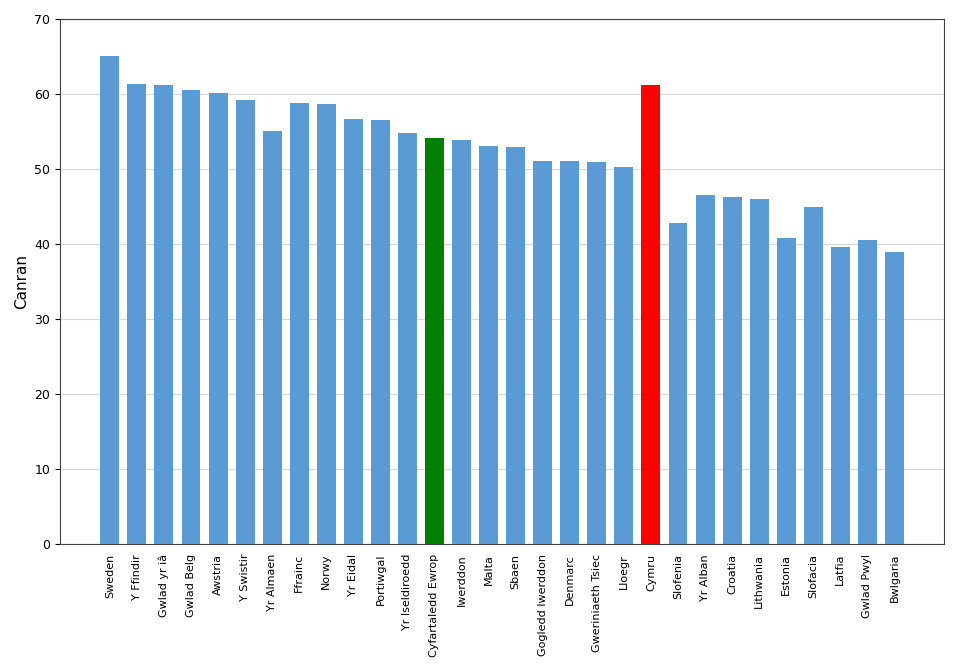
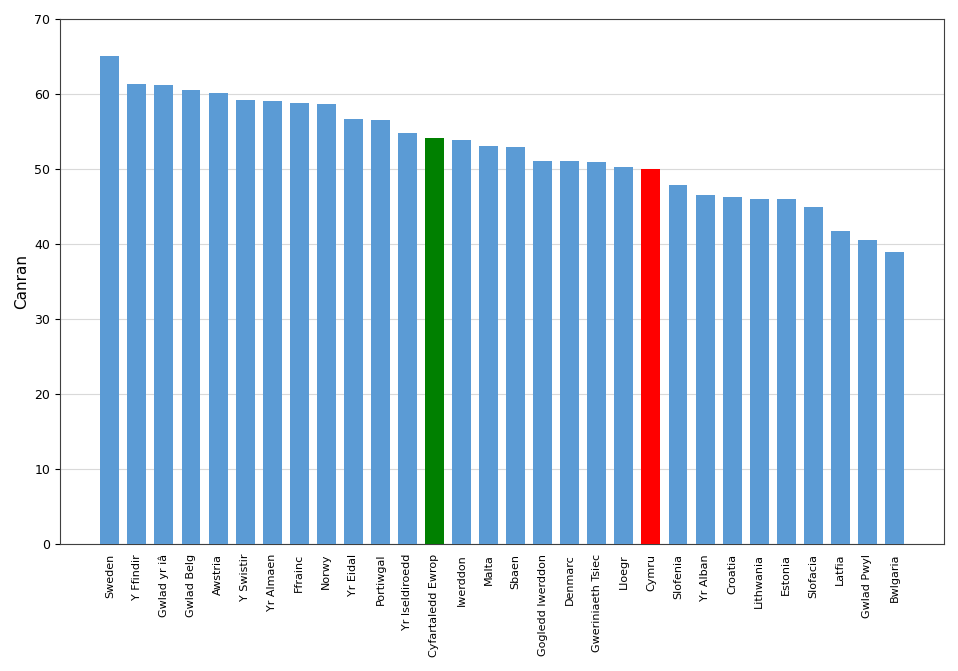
Yr Almaen: 55.0 -> 59.1
Cymru: 61.2 -> 49.9
Slofenia: 42.8 -> 47.9
Estonia: 40.8 -> 46.0
Latfia: 39.6 -> 41.7
